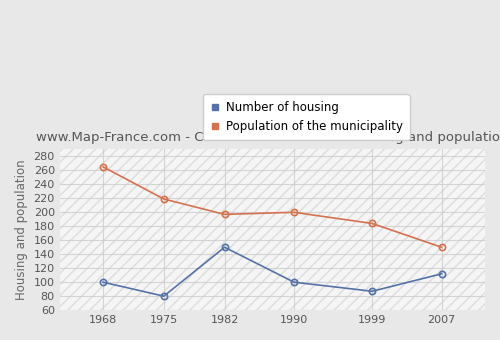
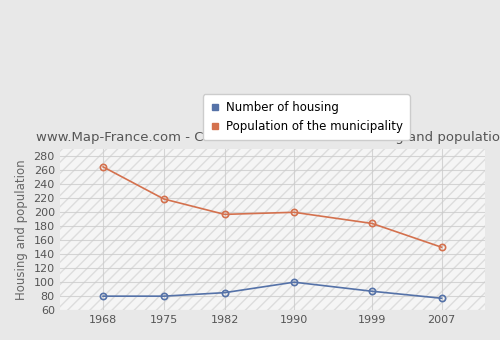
Number of housing/1968: 100 -> 80
Number of housing/1982: 150 -> 85
Number of housing/2007: 112 -> 77
